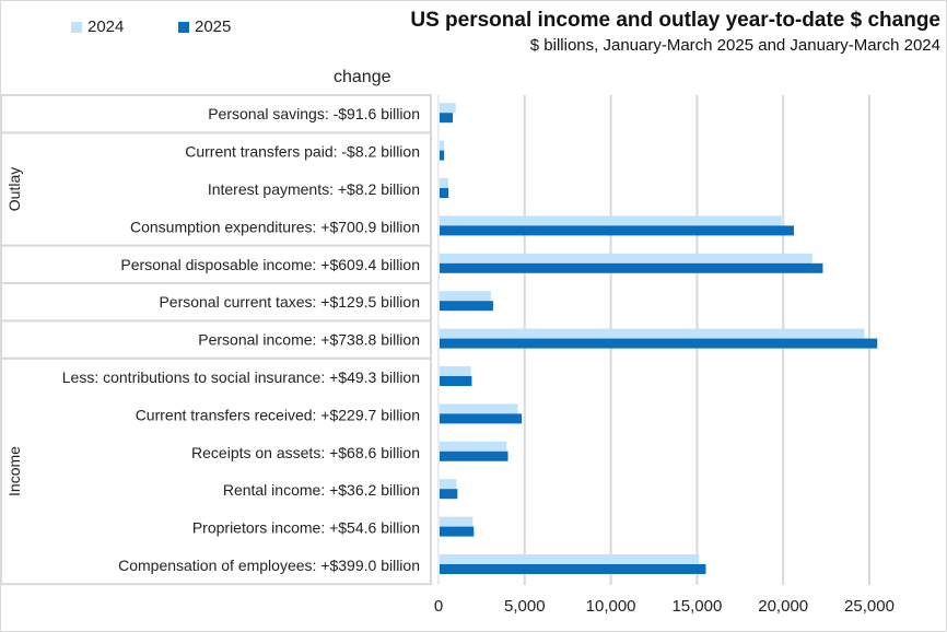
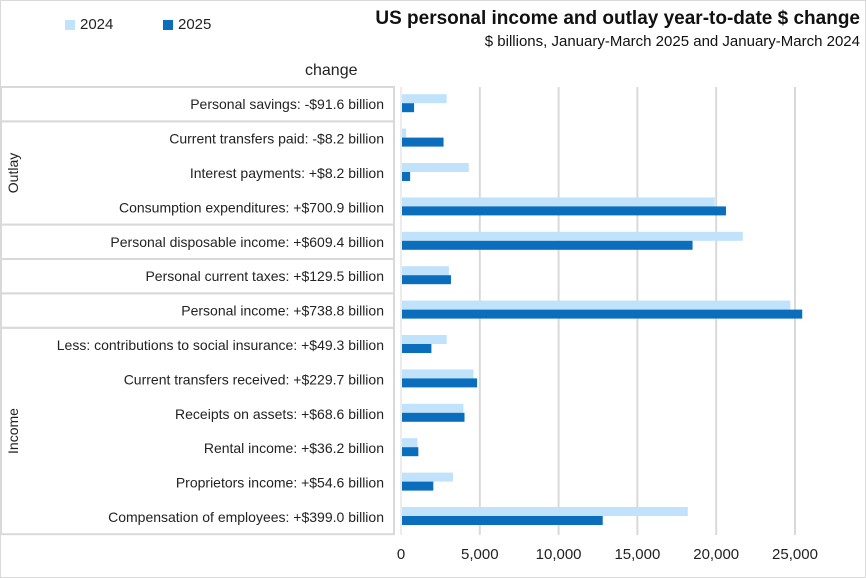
2024/Personal savings: -$91.6 billion: 1000 -> 2900
2025/Current transfers paid: -$8.2 billion: 300 -> 2700
2024/Interest payments: +$8.2 billion: 600 -> 4300
2025/Personal disposable income: +$609.4 billion: 22300 -> 18500
2024/Less: contributions to social insurance: +$49.3 billion: 1900 -> 2900
2024/Proprietors income: +$54.6 billion: 2000 -> 3300
2024/Compensation of employees: +$399.0 billion: 15100 -> 18200
2025/Compensation of employees: +$399.0 billion: 15500 -> 12800
